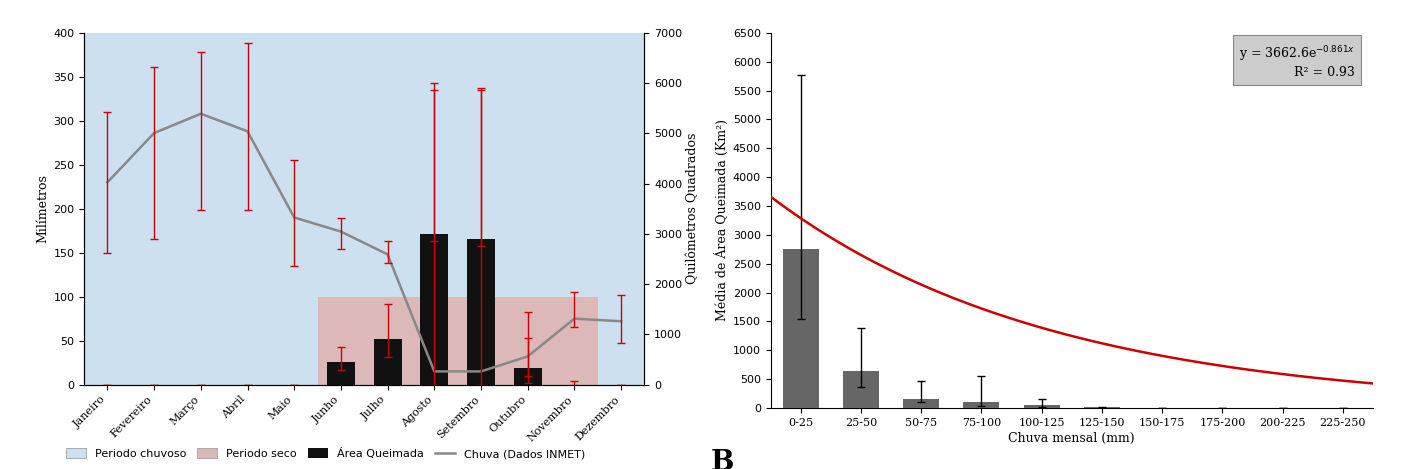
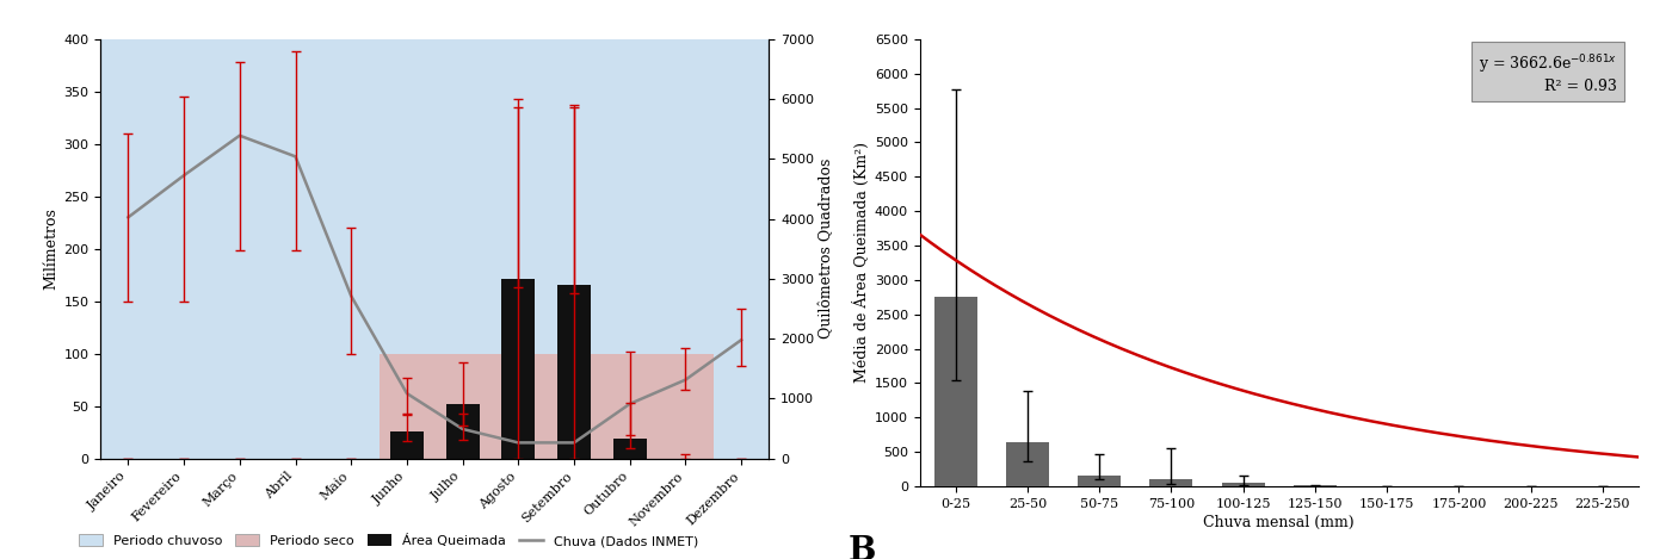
Chuva (Dados INMET)/Fevereiro: 286 -> 270
Chuva (Dados INMET)/Maio: 190 -> 155
Chuva (Dados INMET)/Junho: 174 -> 62
Chuva (Dados INMET)/Julho: 148 -> 28
Chuva (Dados INMET)/Outubro: 32 -> 52
Chuva (Dados INMET)/Dezembro: 72 -> 113
